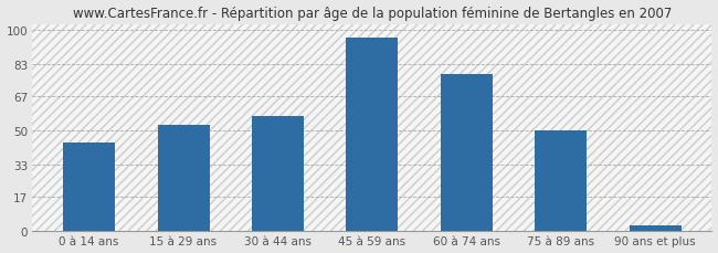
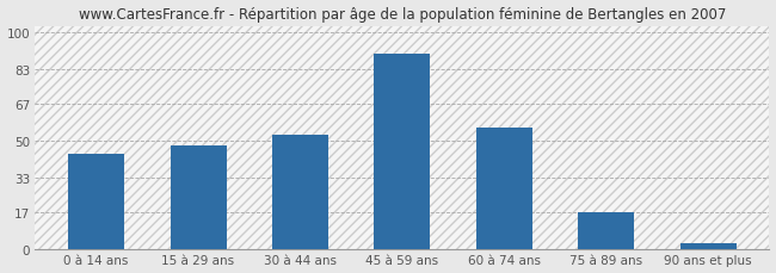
15 à 29 ans: 53 -> 48
30 à 44 ans: 57 -> 53
45 à 59 ans: 96 -> 90
60 à 74 ans: 78 -> 56
75 à 89 ans: 50 -> 17
